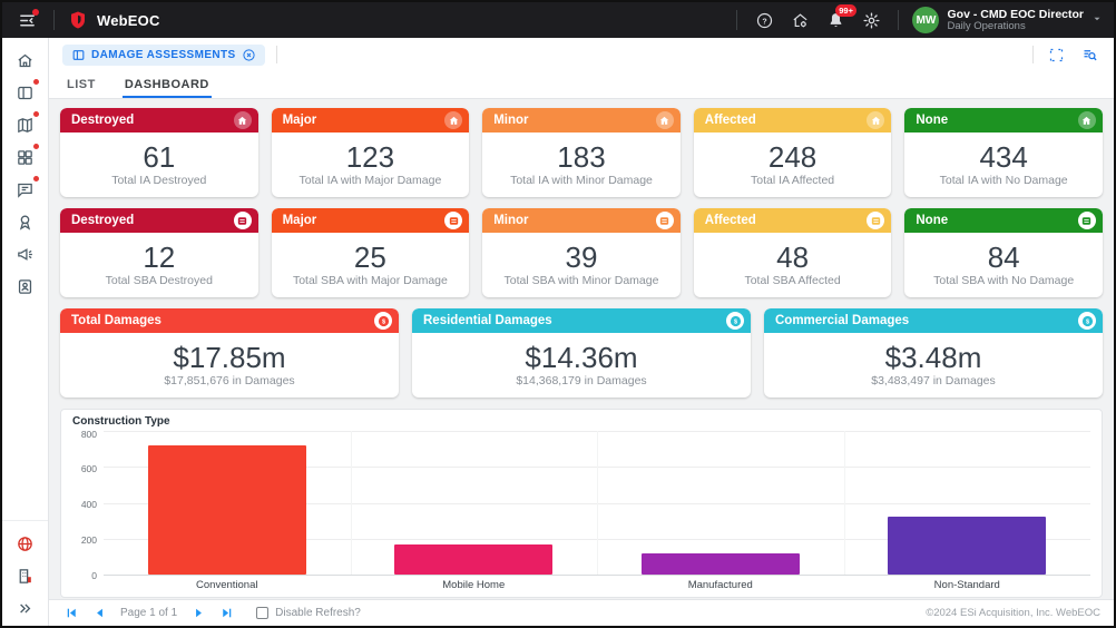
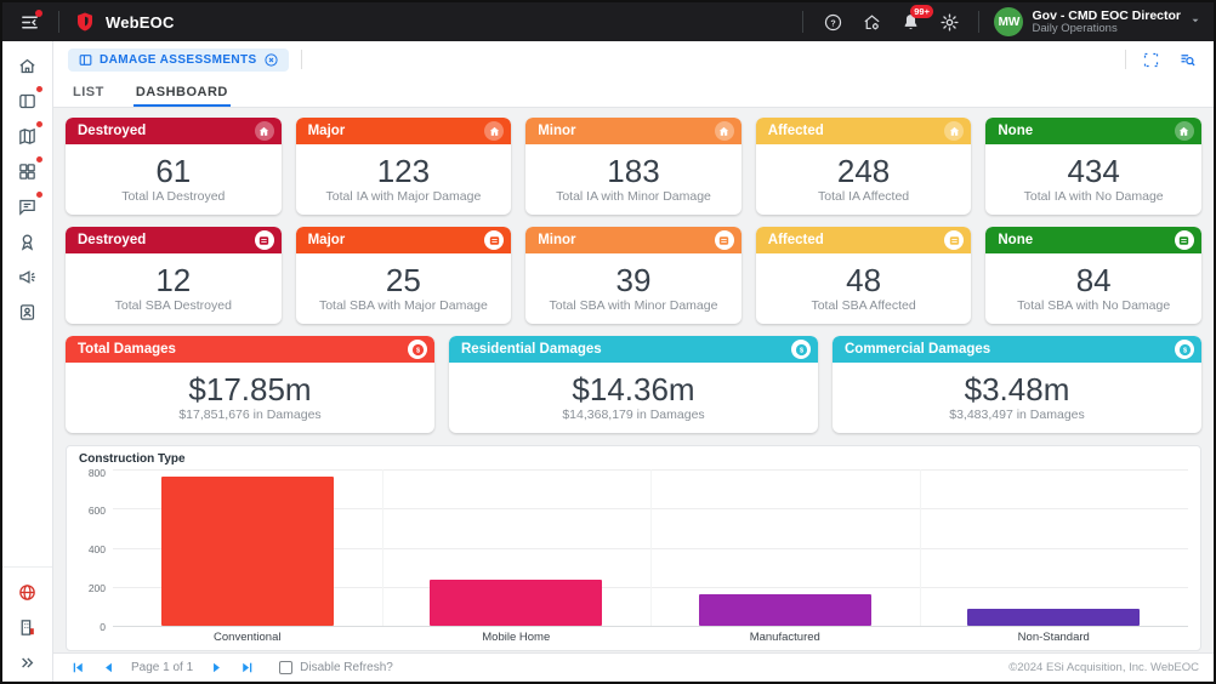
Conventional: 720 -> 760
Mobile Home: 170 -> 240
Manufactured: 120 -> 160
Non-Standard: 320 -> 80
